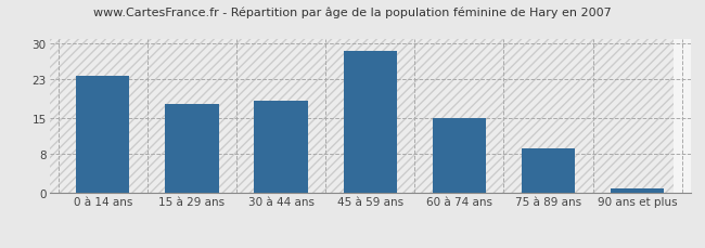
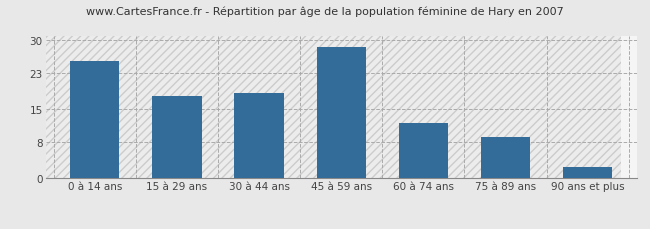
0 à 14 ans: 23.5 -> 25.5
60 à 74 ans: 15.0 -> 12.0
90 ans et plus: 1.0 -> 2.5
